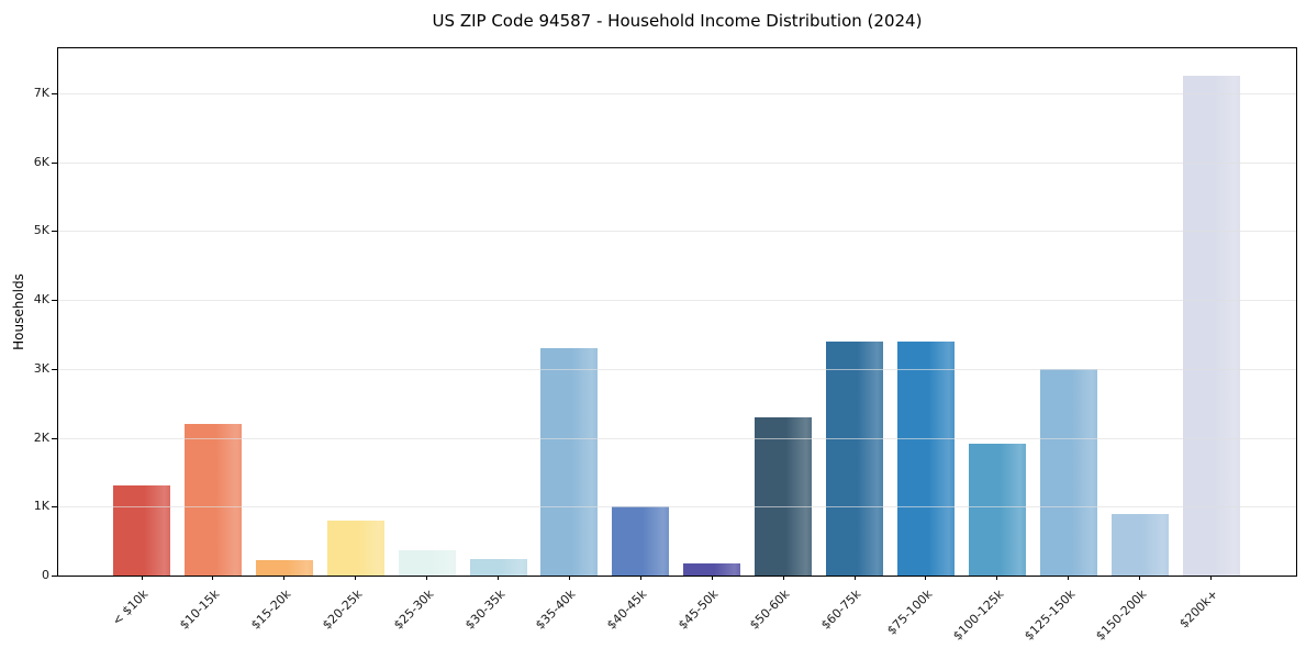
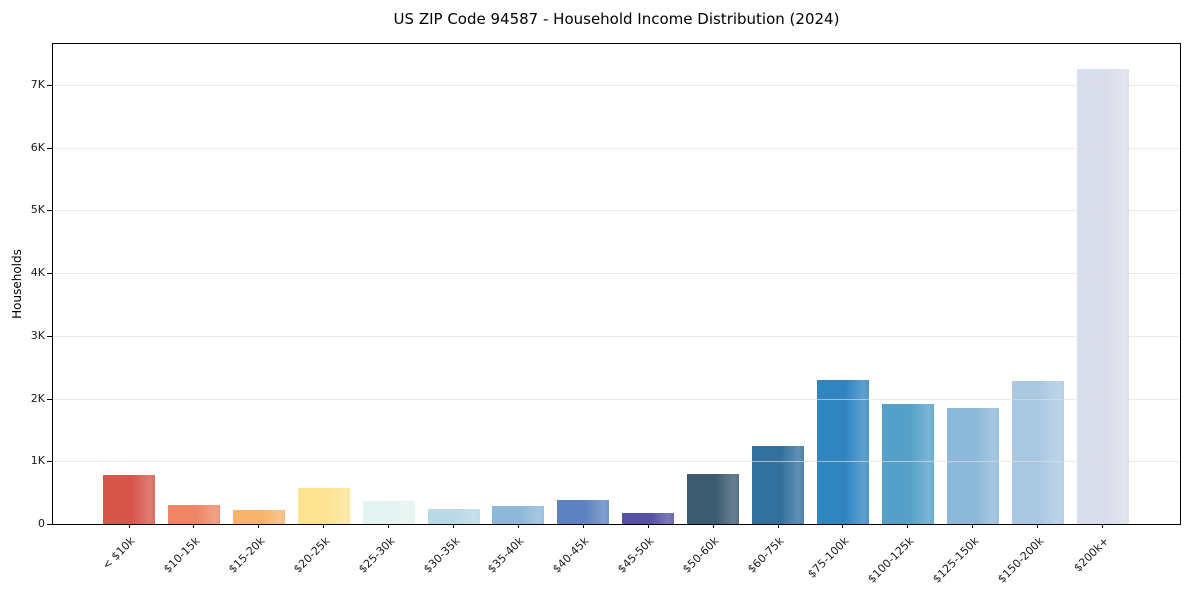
< $10k: 1.3K -> 0.8K
$10-15k: 2.2K -> 0.3K
$20-25k: 0.8K -> 0.6K
$35-40k: 3.3K -> 0.3K
$40-45k: 1.0K -> 0.4K
$50-60k: 2.3K -> 0.8K
$60-75k: 3.4K -> 1.2K
$75-100k: 3.4K -> 2.3K
$125-150k: 3.0K -> 1.8K
$150-200k: 0.9K -> 2.3K
